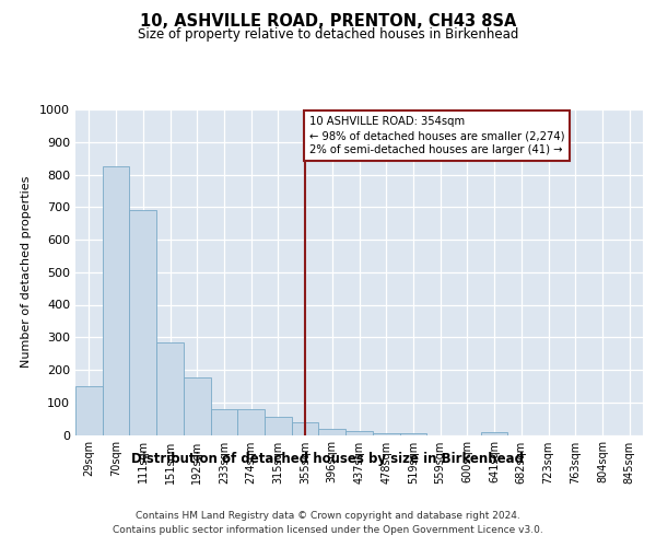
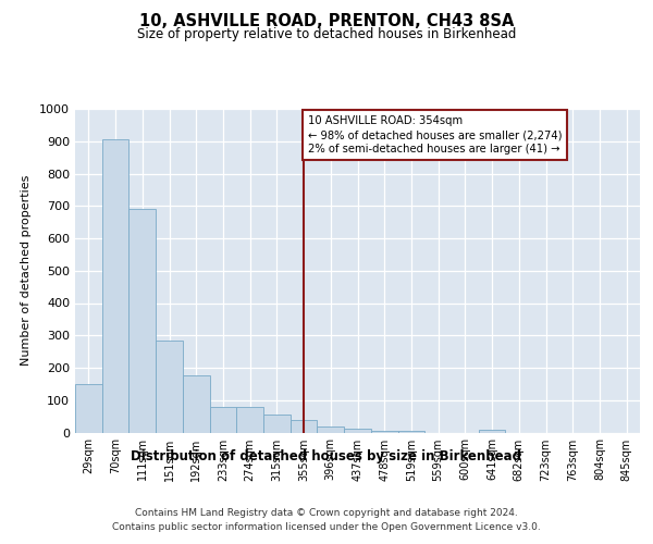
70sqm: 825 -> 905
